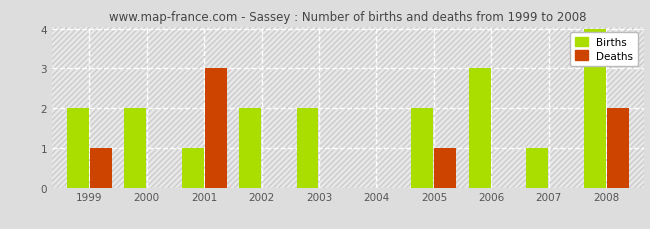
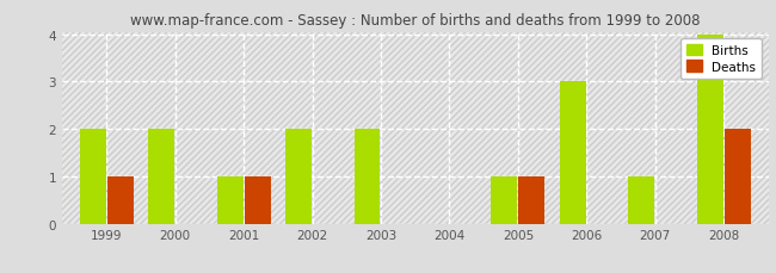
Deaths/2001: 3 -> 1
Births/2005: 2 -> 1
